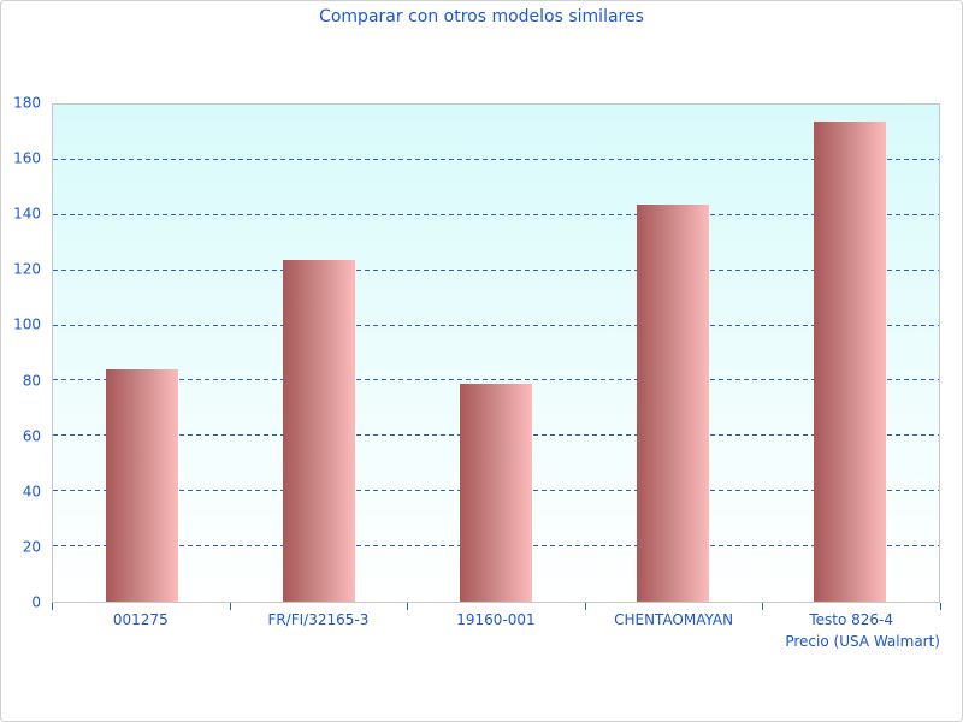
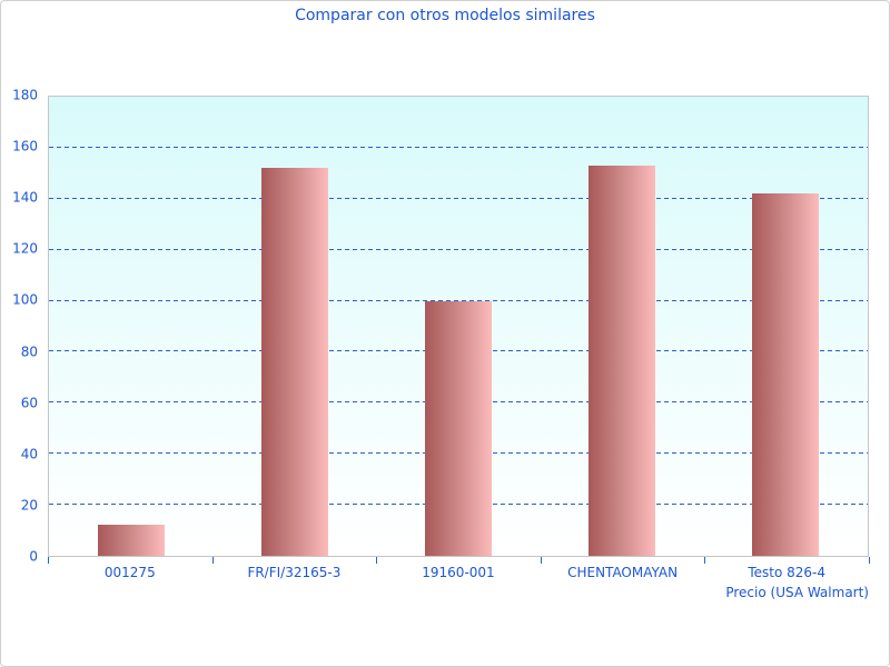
001275: 84 -> 12
FR/FI/32165-3: 124 -> 152
19160-001: 79 -> 100
CHENTAOMAYAN: 144 -> 153
Testo 826-4: 174 -> 142
